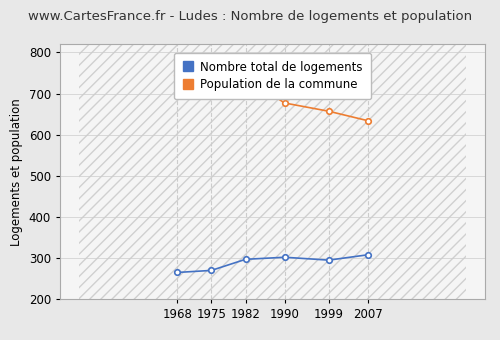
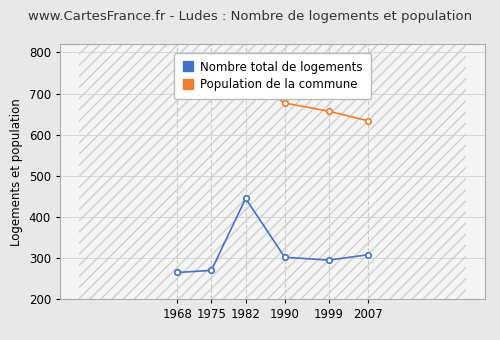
Nombre total de logements/1982: 297 -> 445
